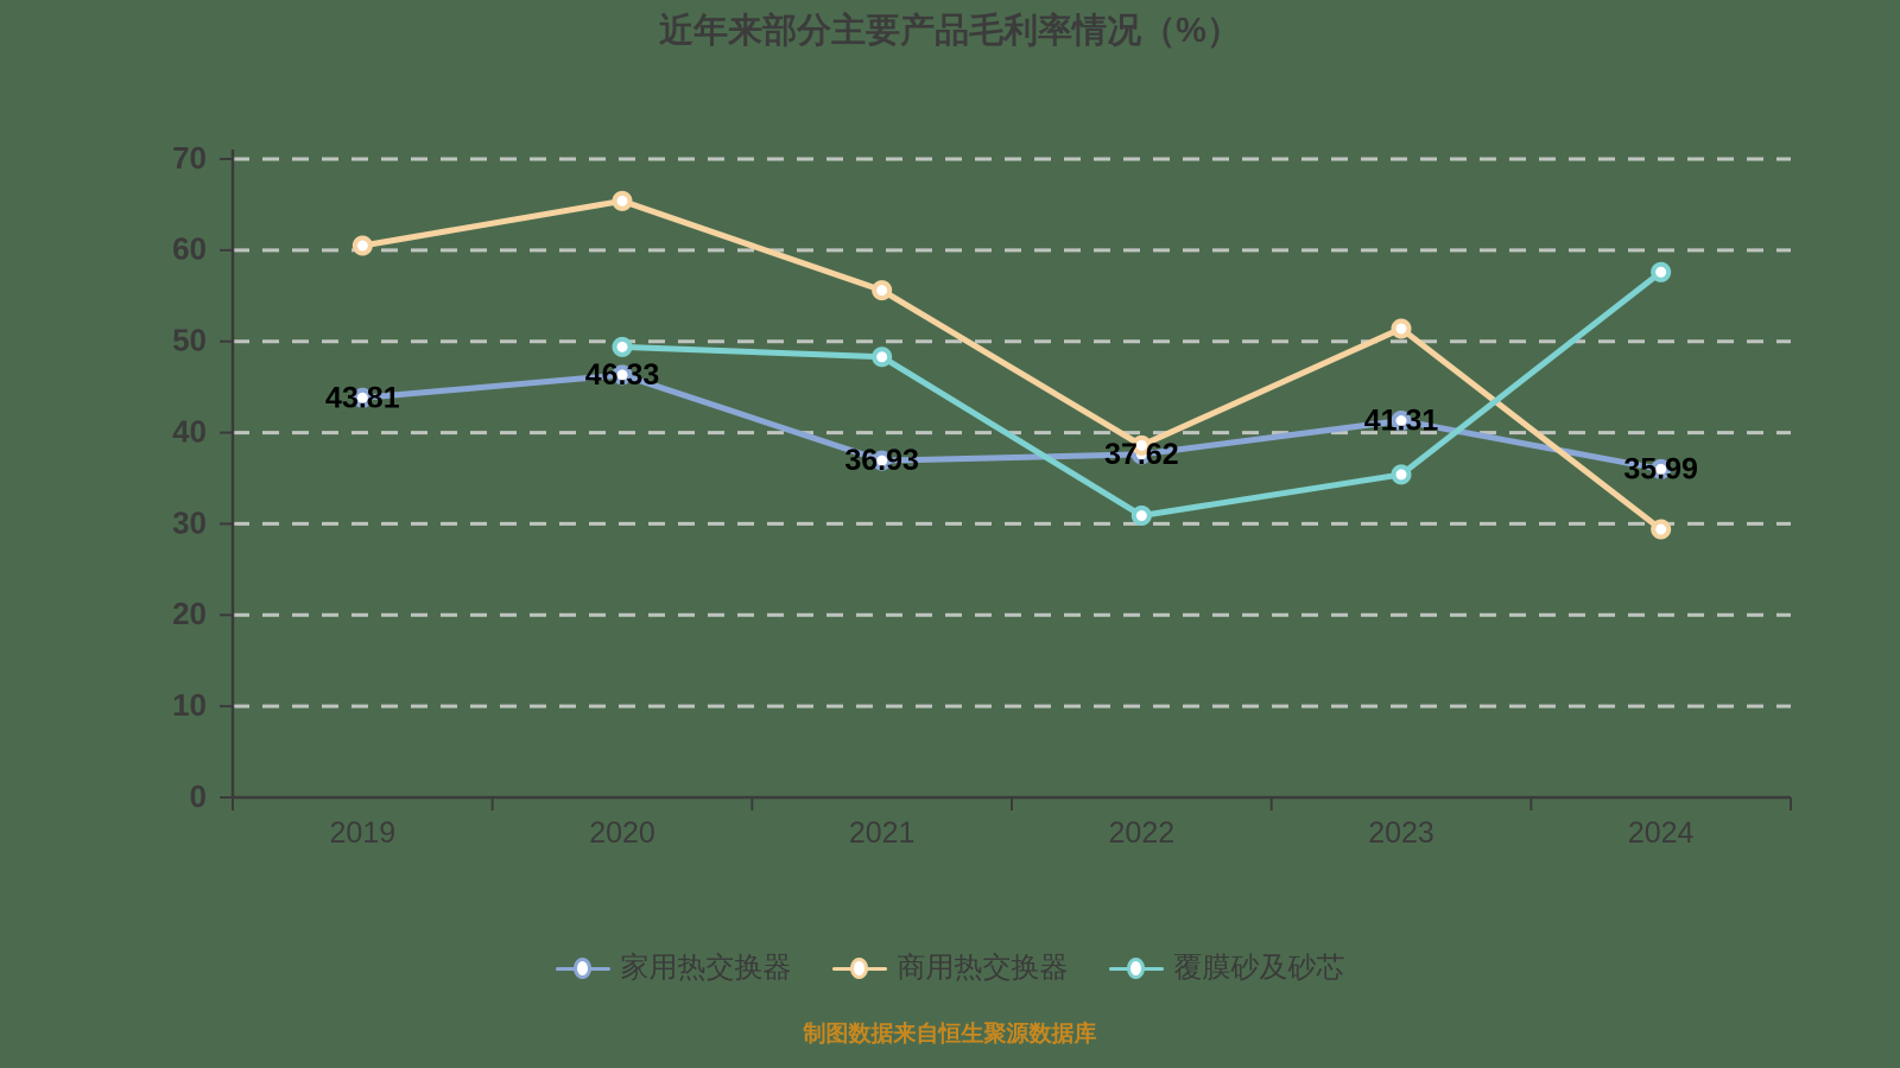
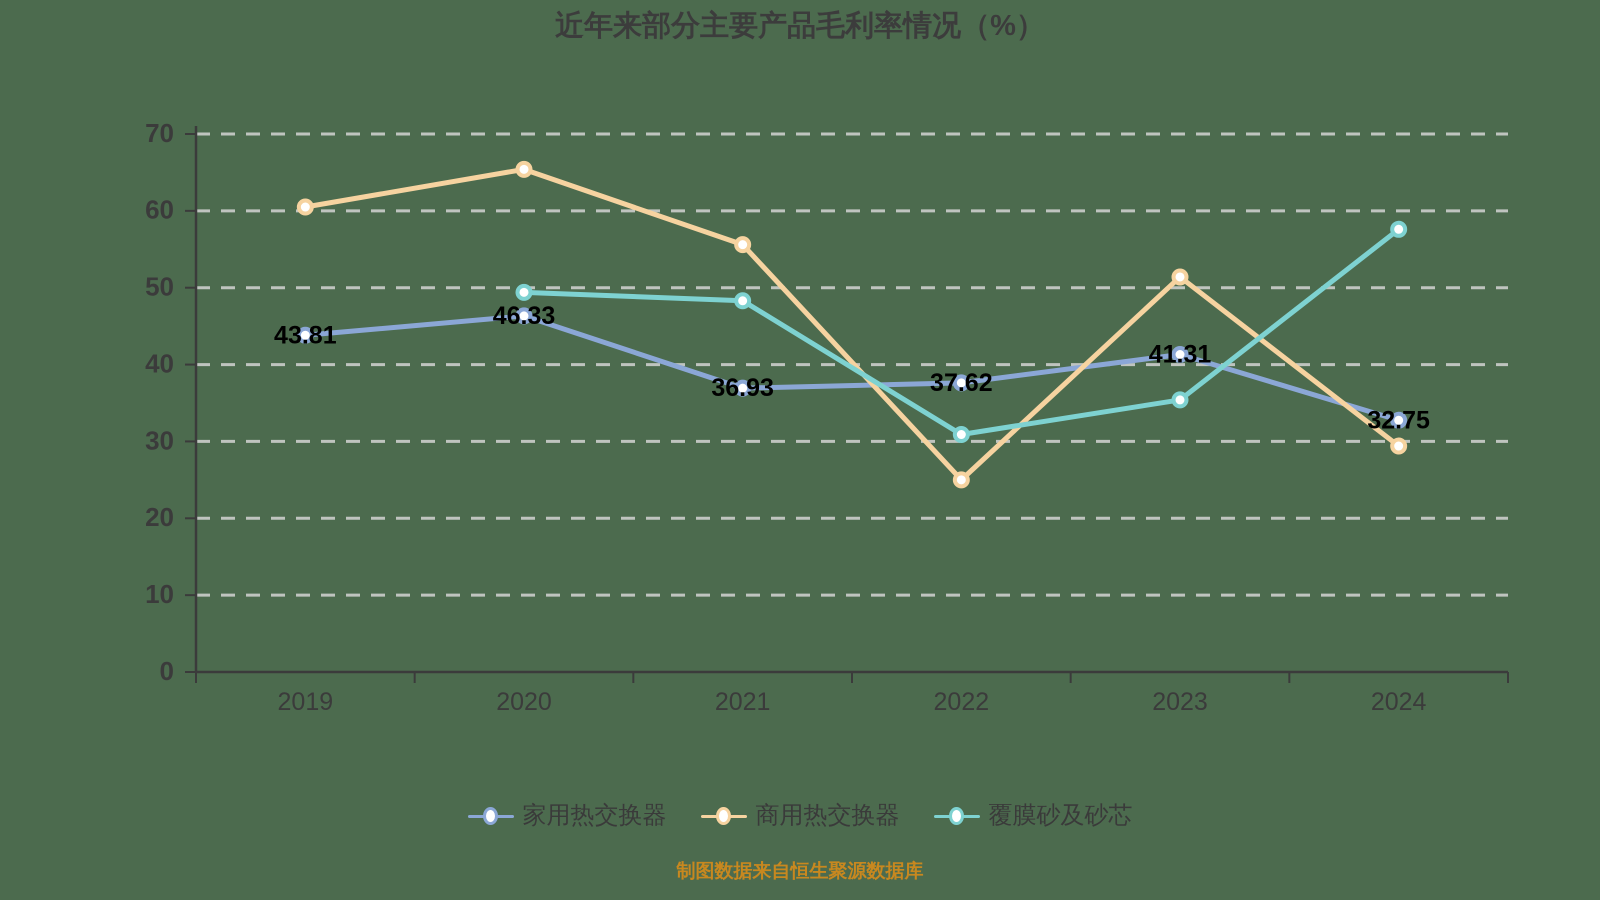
商用热交换器/2022: 39 -> 25
家用热交换器/2024: 35.99 -> 32.75
